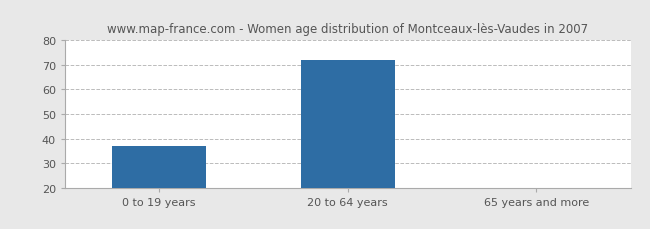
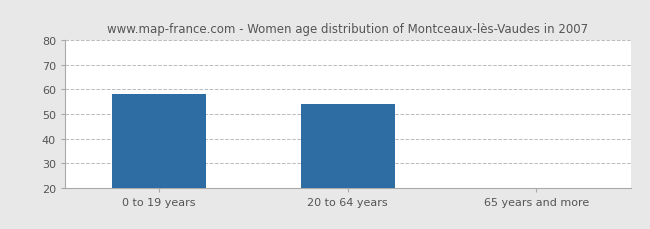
0 to 19 years: 37 -> 58
20 to 64 years: 72 -> 54
